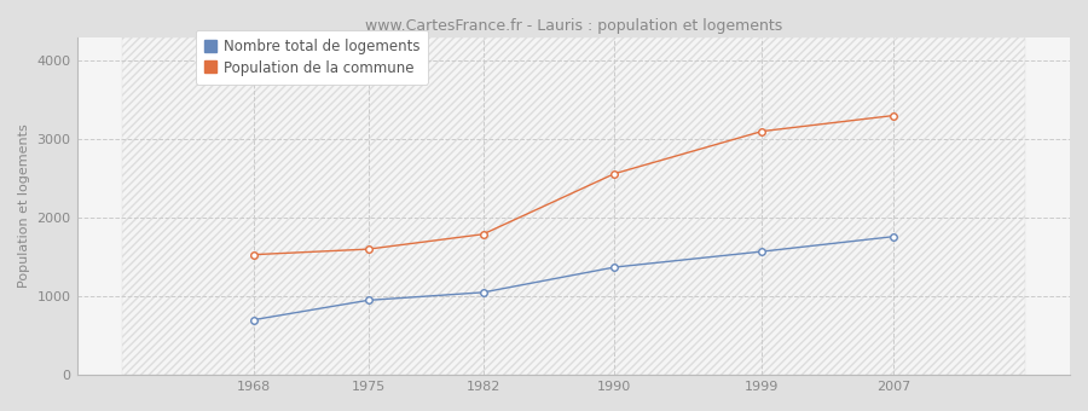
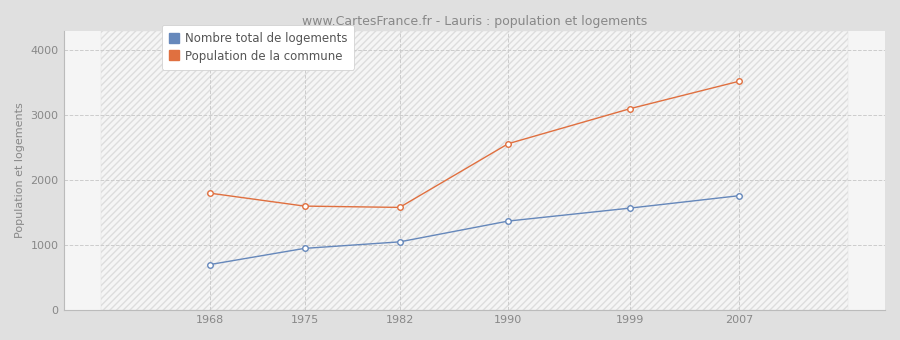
Population de la commune/1968: 1530 -> 1800
Population de la commune/1982: 1790 -> 1580
Population de la commune/2007: 3300 -> 3520
